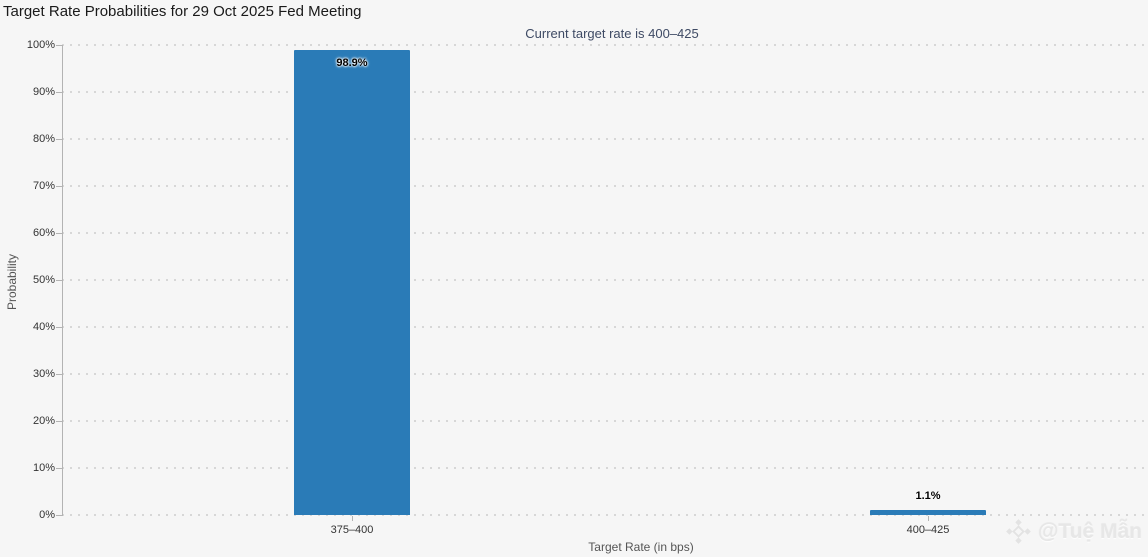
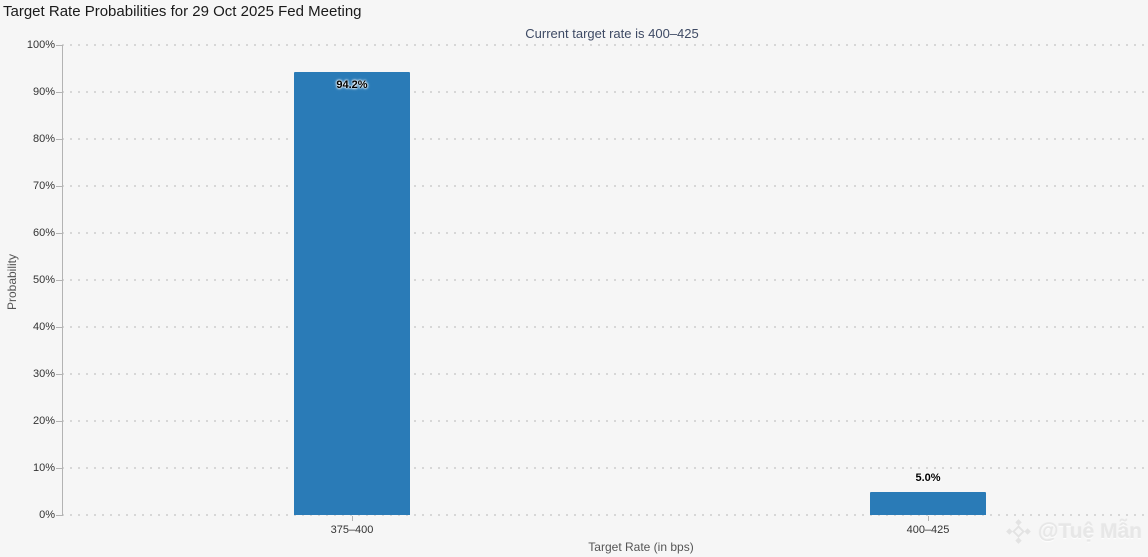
375–400: 98.9% -> 94.2%
400–425: 1.1% -> 5.0%
